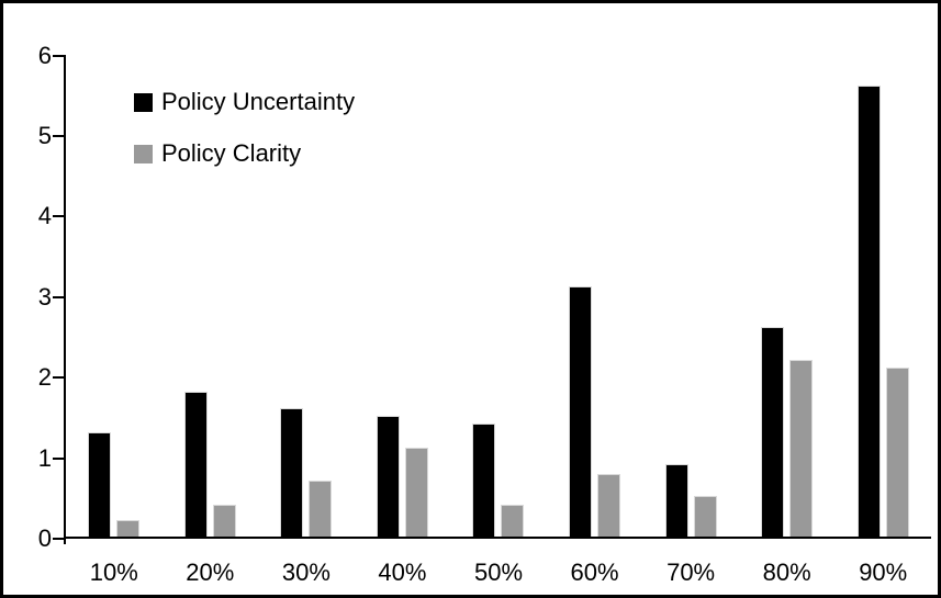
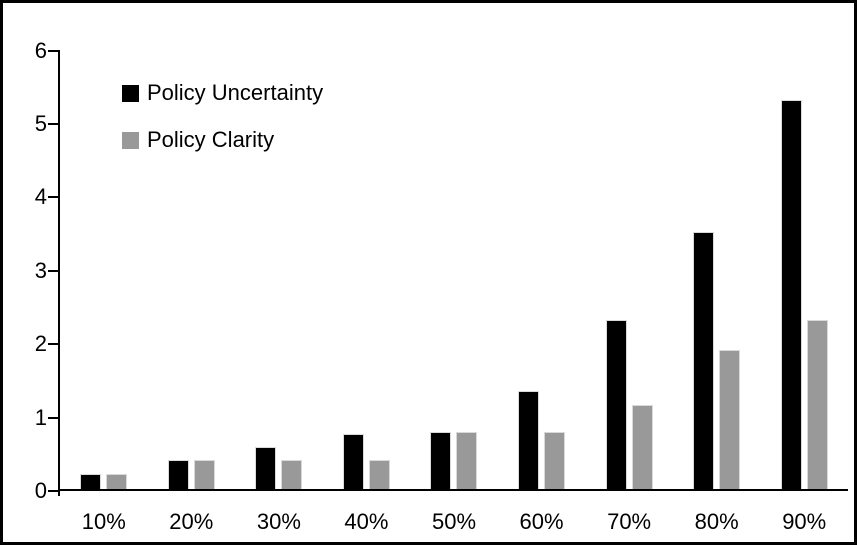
Policy Uncertainty/10%: 1.3 -> 0.2
Policy Uncertainty/20%: 1.8 -> 0.4
Policy Uncertainty/30%: 1.6 -> 0.6
Policy Clarity/30%: 0.7 -> 0.4
Policy Uncertainty/40%: 1.5 -> 0.8
Policy Clarity/40%: 1.1 -> 0.4
Policy Uncertainty/50%: 1.4 -> 0.8
Policy Clarity/50%: 0.4 -> 0.8
Policy Uncertainty/60%: 3.1 -> 1.3
Policy Uncertainty/70%: 0.9 -> 2.3
Policy Clarity/70%: 0.5 -> 1.1
Policy Uncertainty/80%: 2.6 -> 3.5
Policy Clarity/80%: 2.2 -> 1.9
Policy Uncertainty/90%: 5.6 -> 5.3
Policy Clarity/90%: 2.1 -> 2.3
